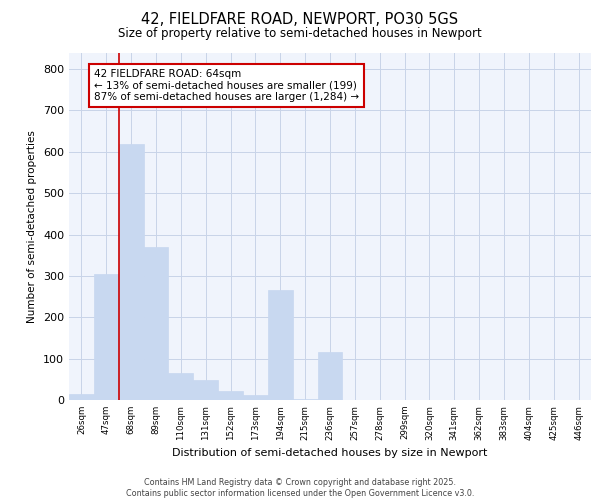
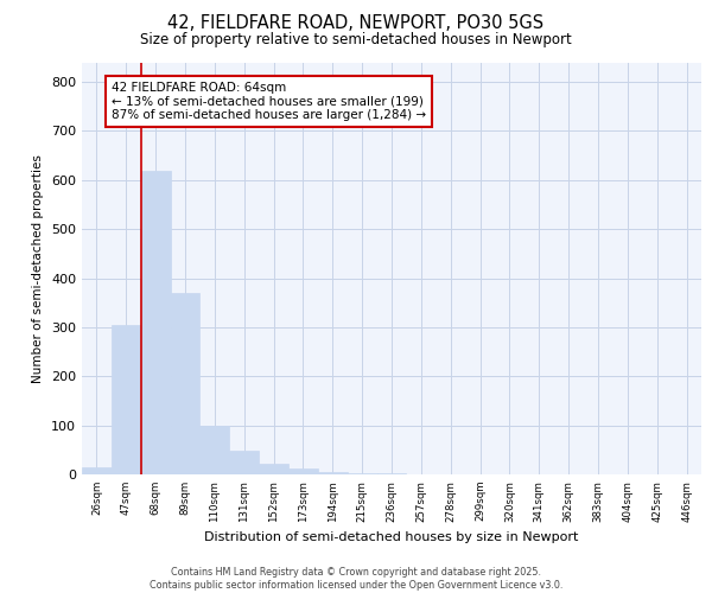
110sqm: 65 -> 98
194sqm: 265 -> 5
236sqm: 115 -> 2
